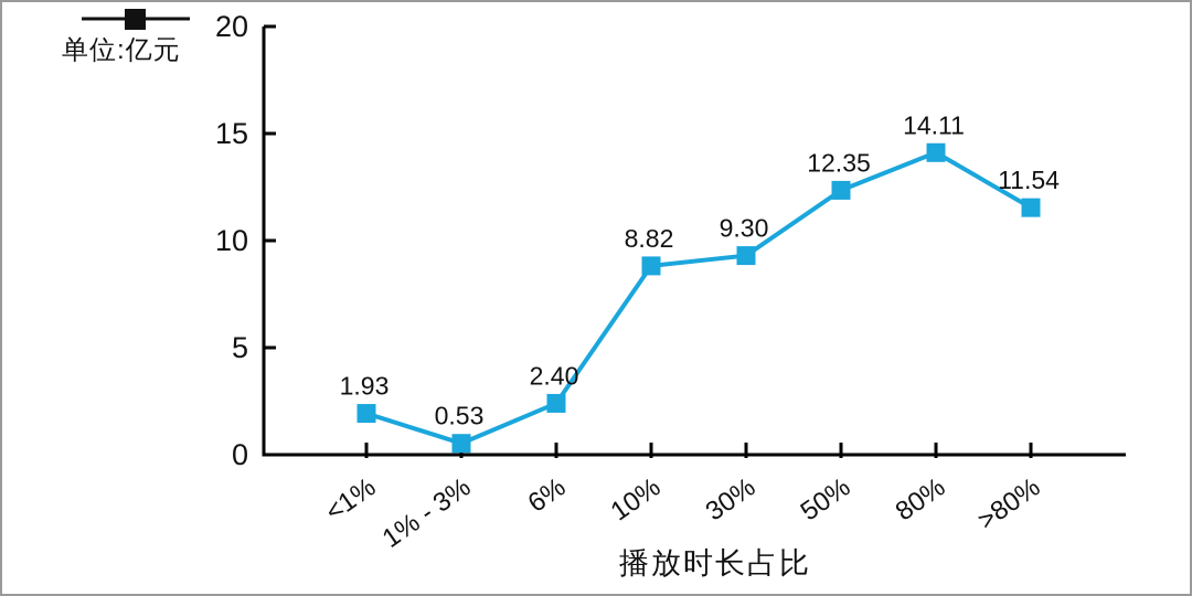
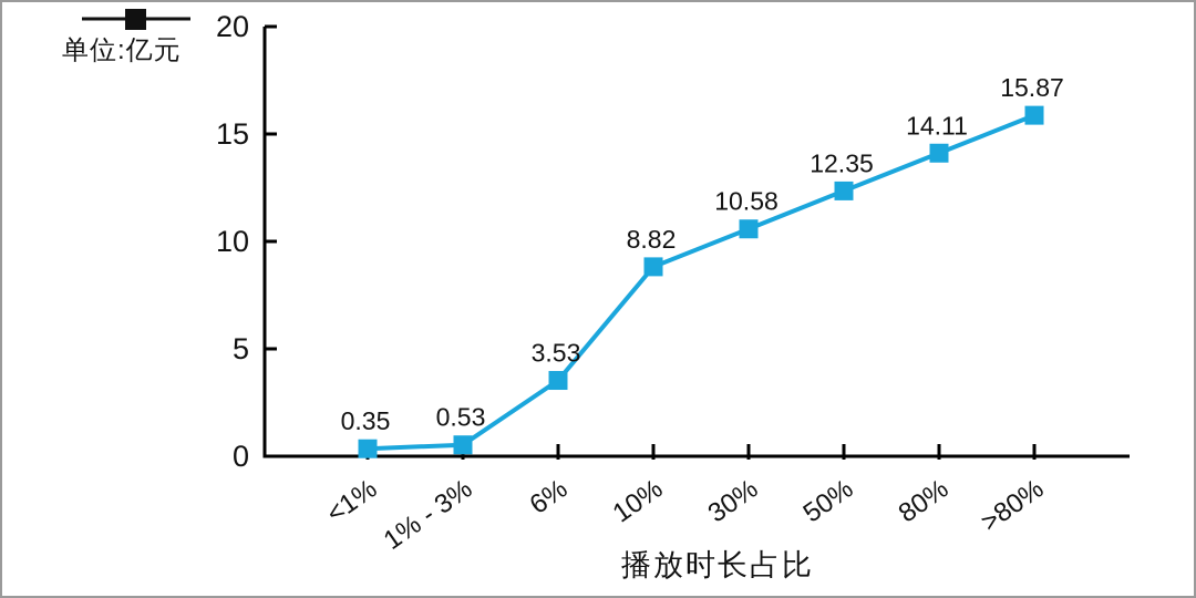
<1%: 1.93 -> 0.35
6%: 2.40 -> 3.53
30%: 9.30 -> 10.58
>80%: 11.54 -> 15.87
